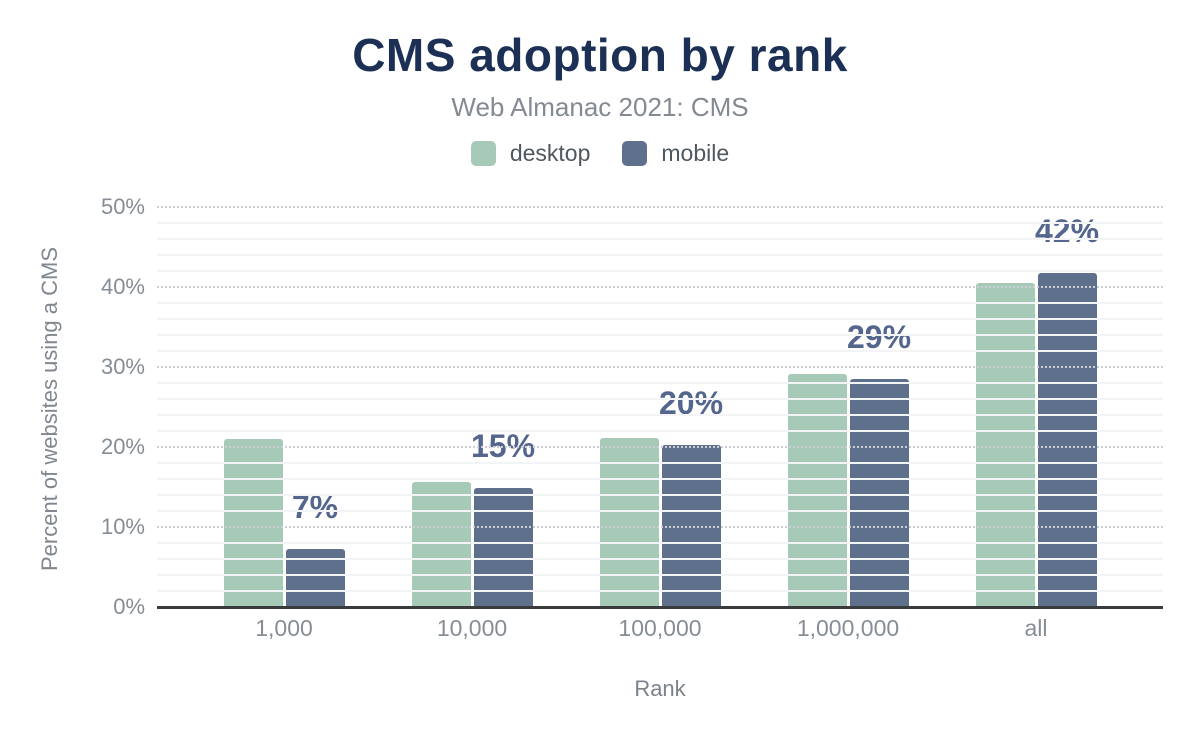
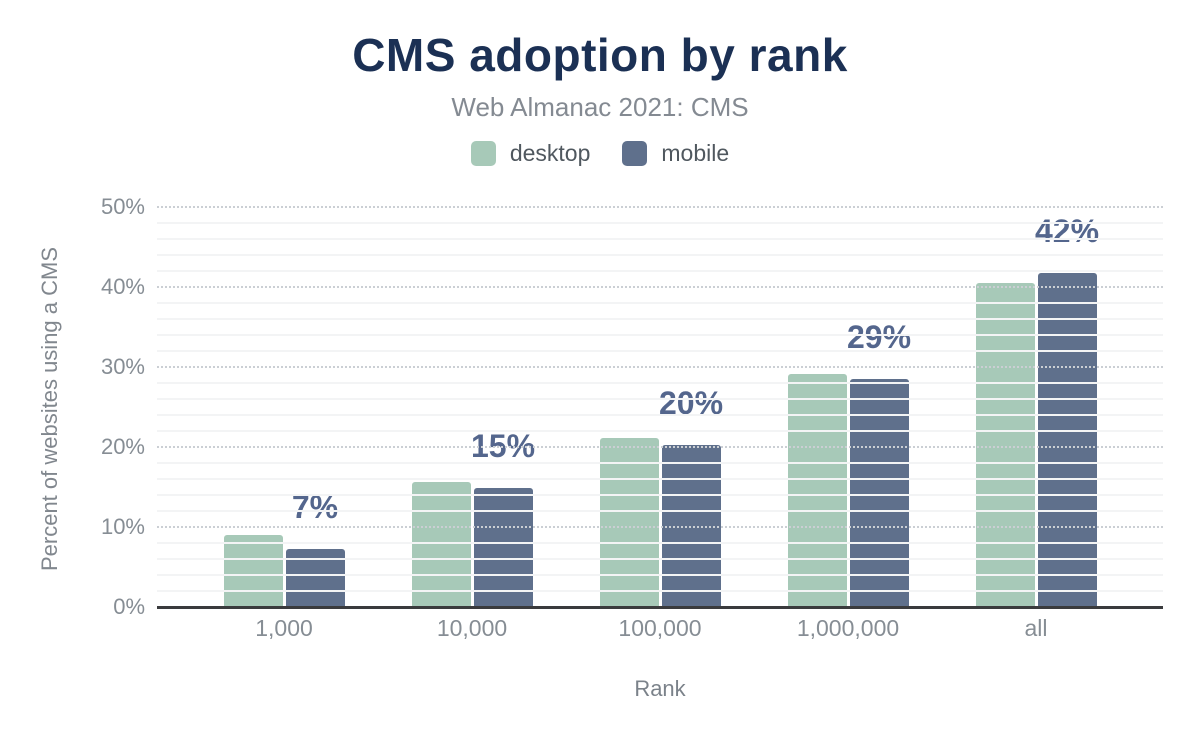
desktop/1,000: 21% -> 9%
